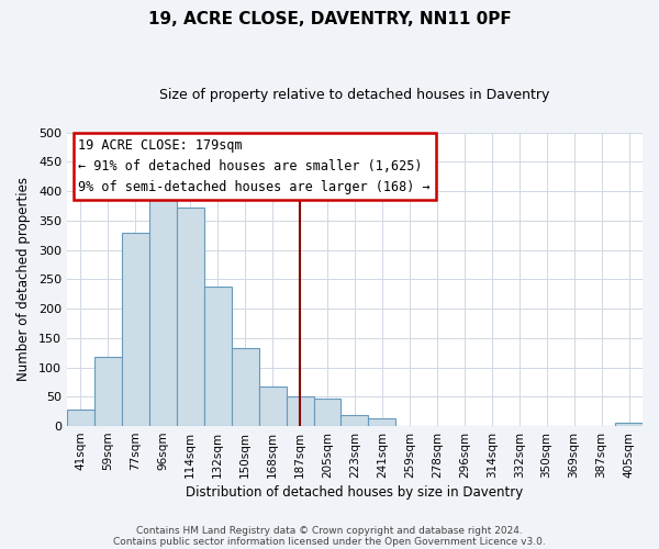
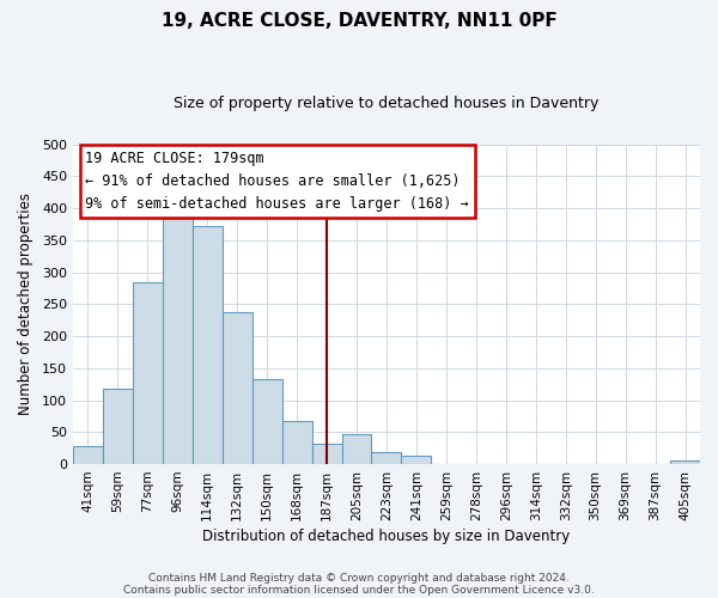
77sqm: 330 -> 284
187sqm: 50 -> 32
